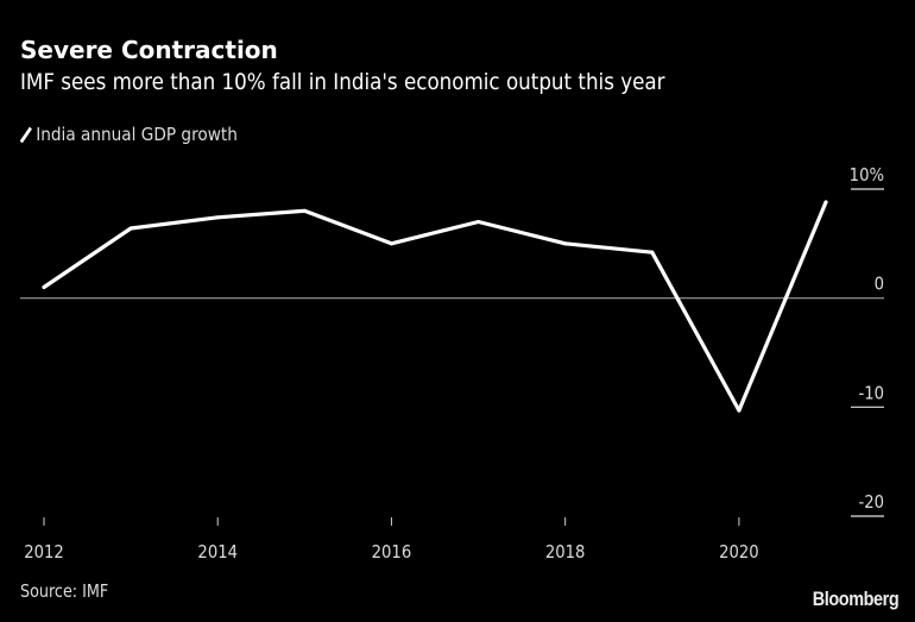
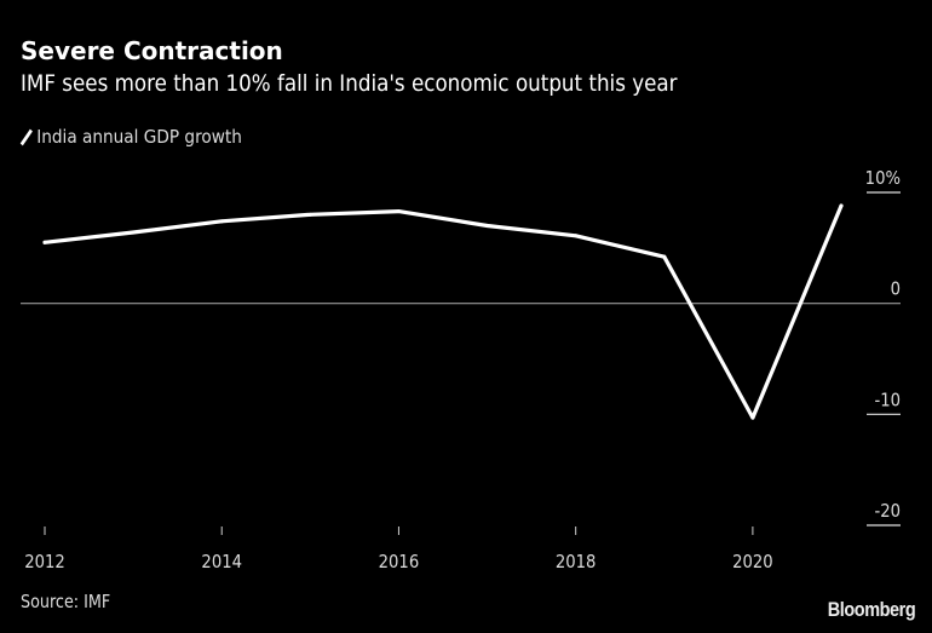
2012: 1% -> 6%
2016: 5% -> 8%
2018: 5% -> 6%
